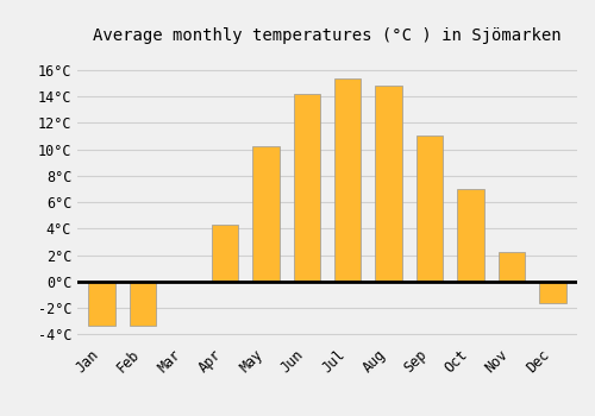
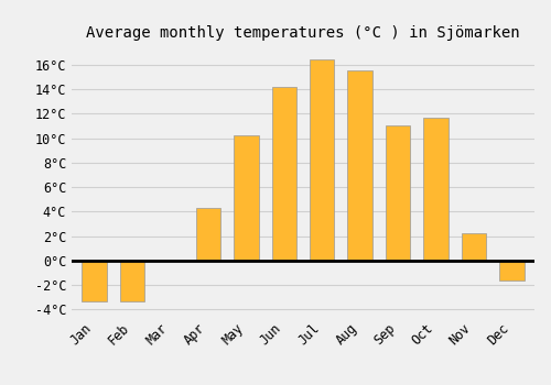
Jul: 15.3°C -> 16.4°C
Aug: 14.8°C -> 15.5°C
Oct: 7.0°C -> 11.7°C
